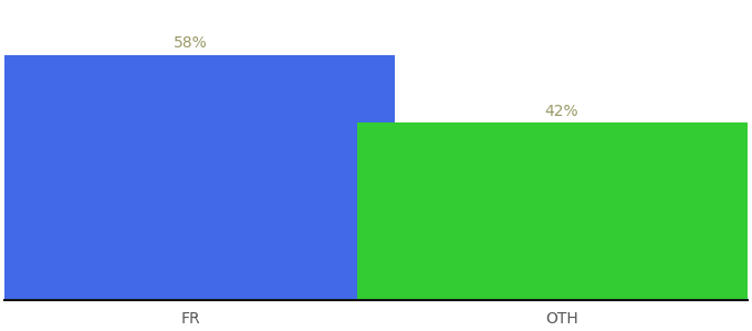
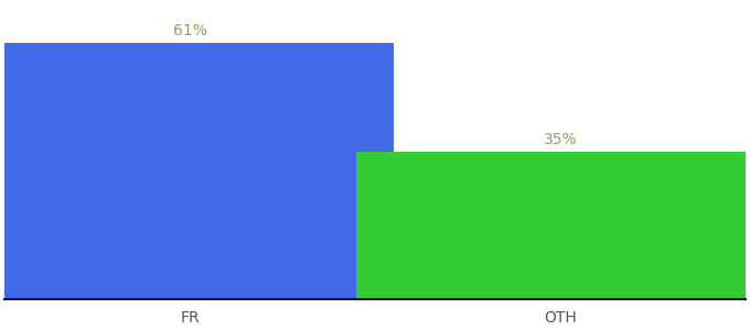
FR: 58% -> 61%
OTH: 42% -> 35%
